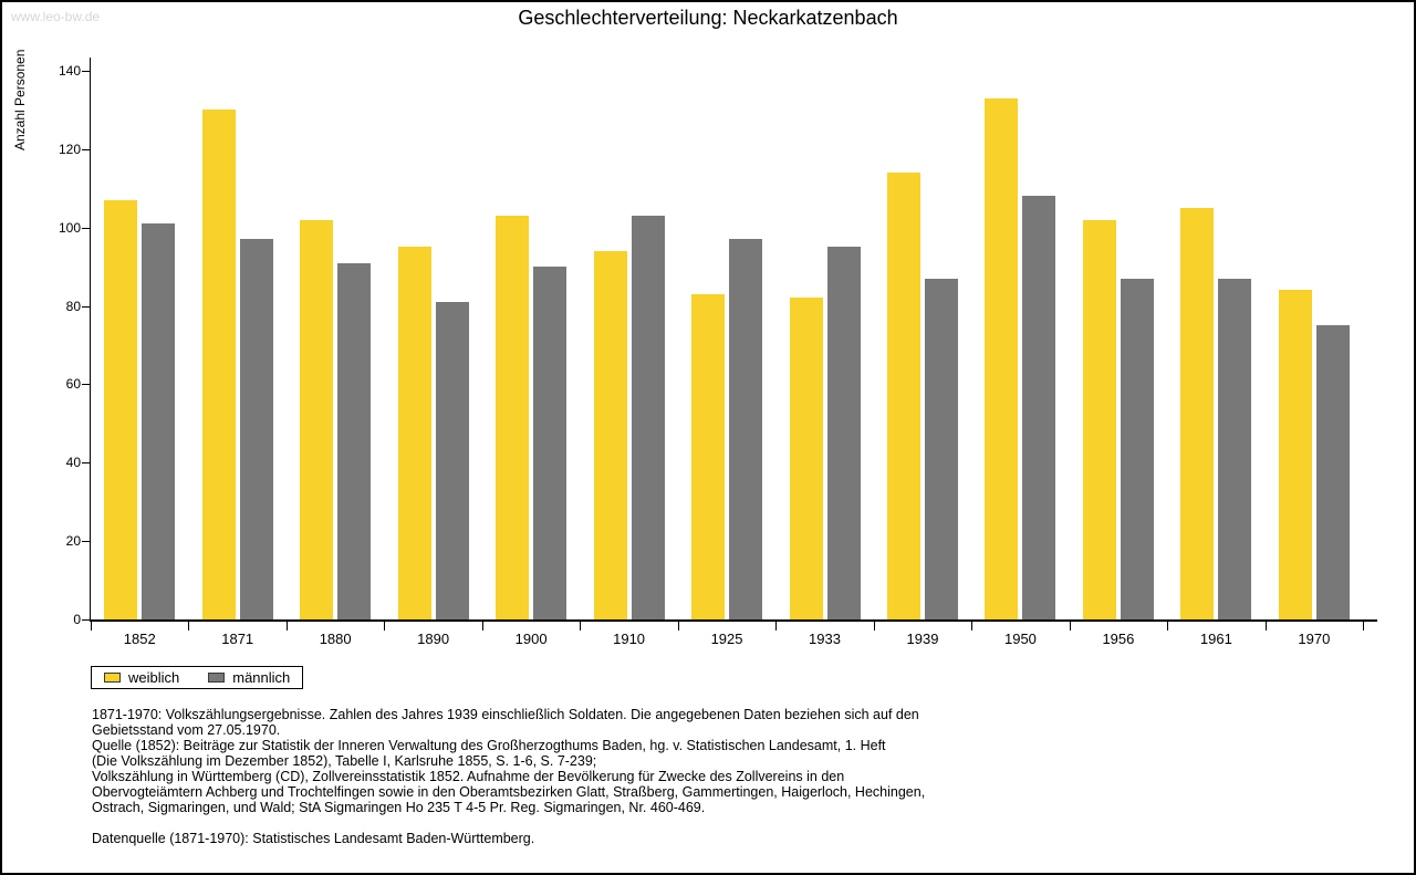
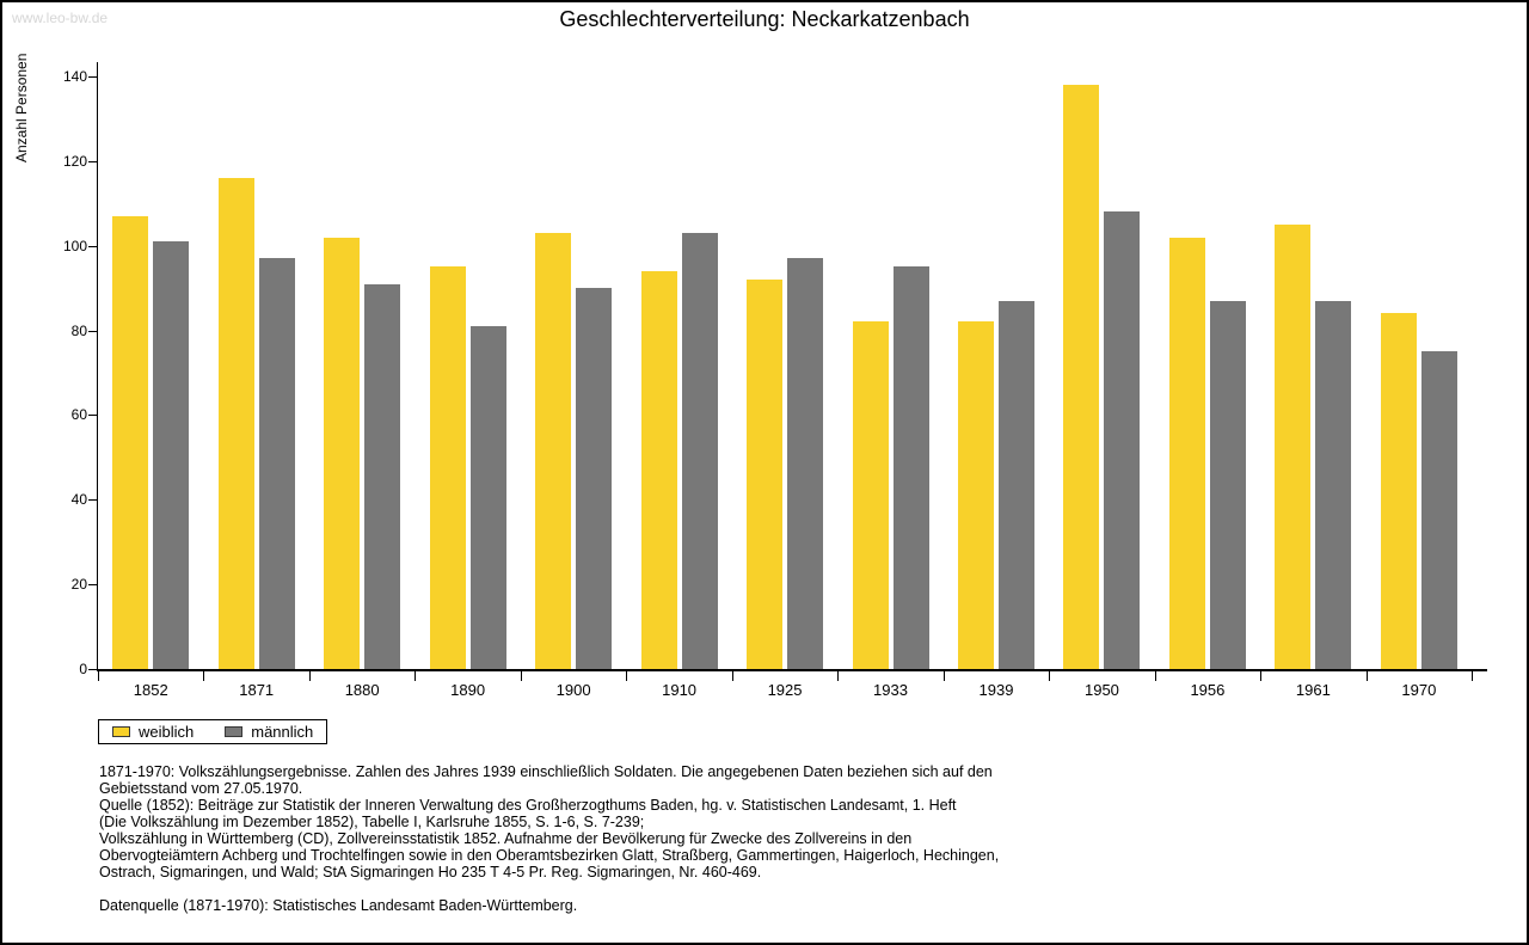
weiblich/1871: 130 -> 116
weiblich/1925: 83 -> 92
weiblich/1939: 114 -> 82
weiblich/1950: 133 -> 138
